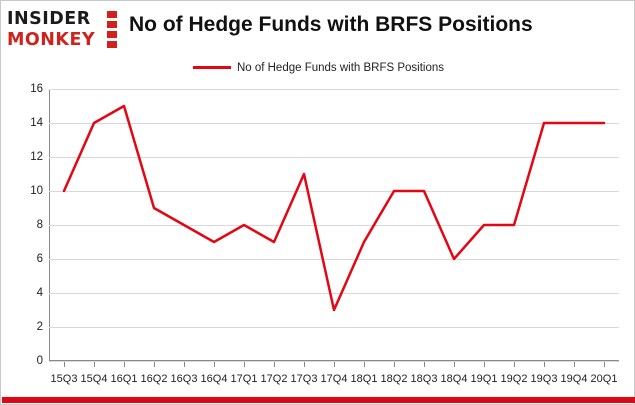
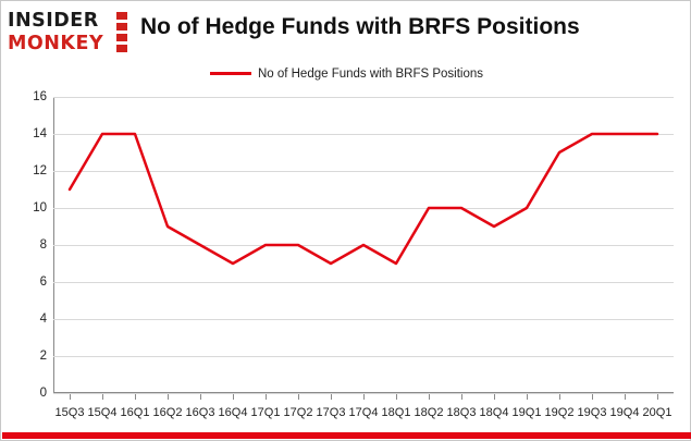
15Q3: 10 -> 11
16Q1: 15 -> 14
17Q2: 7 -> 8
17Q3: 11 -> 7
17Q4: 3 -> 8
18Q4: 6 -> 9
19Q1: 8 -> 10
19Q2: 8 -> 13
